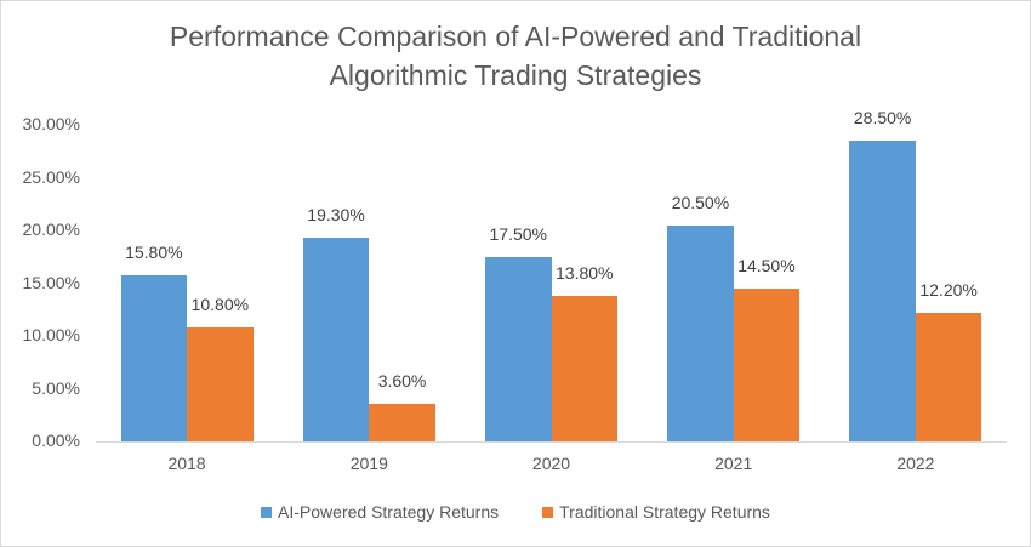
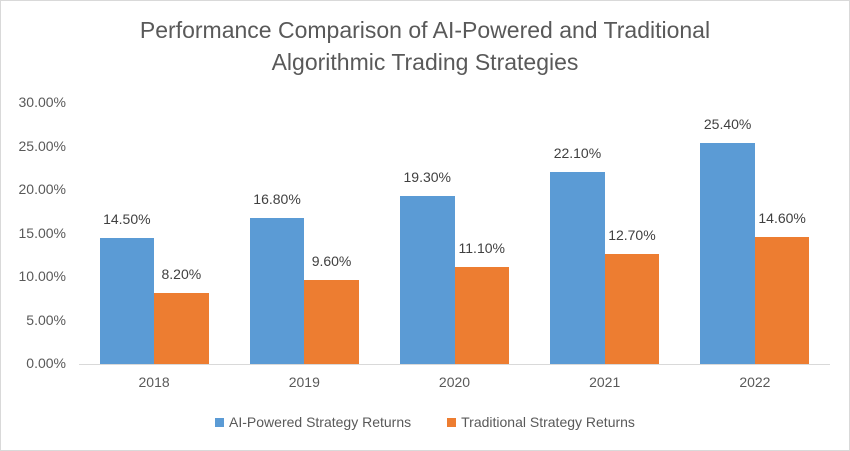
AI-Powered Strategy Returns/2018: 15.80% -> 14.50%
Traditional Strategy Returns/2018: 10.80% -> 8.20%
AI-Powered Strategy Returns/2019: 19.30% -> 16.80%
Traditional Strategy Returns/2019: 3.60% -> 9.60%
AI-Powered Strategy Returns/2020: 17.50% -> 19.30%
Traditional Strategy Returns/2020: 13.80% -> 11.10%
AI-Powered Strategy Returns/2021: 20.50% -> 22.10%
Traditional Strategy Returns/2021: 14.50% -> 12.70%
AI-Powered Strategy Returns/2022: 28.50% -> 25.40%
Traditional Strategy Returns/2022: 12.20% -> 14.60%
